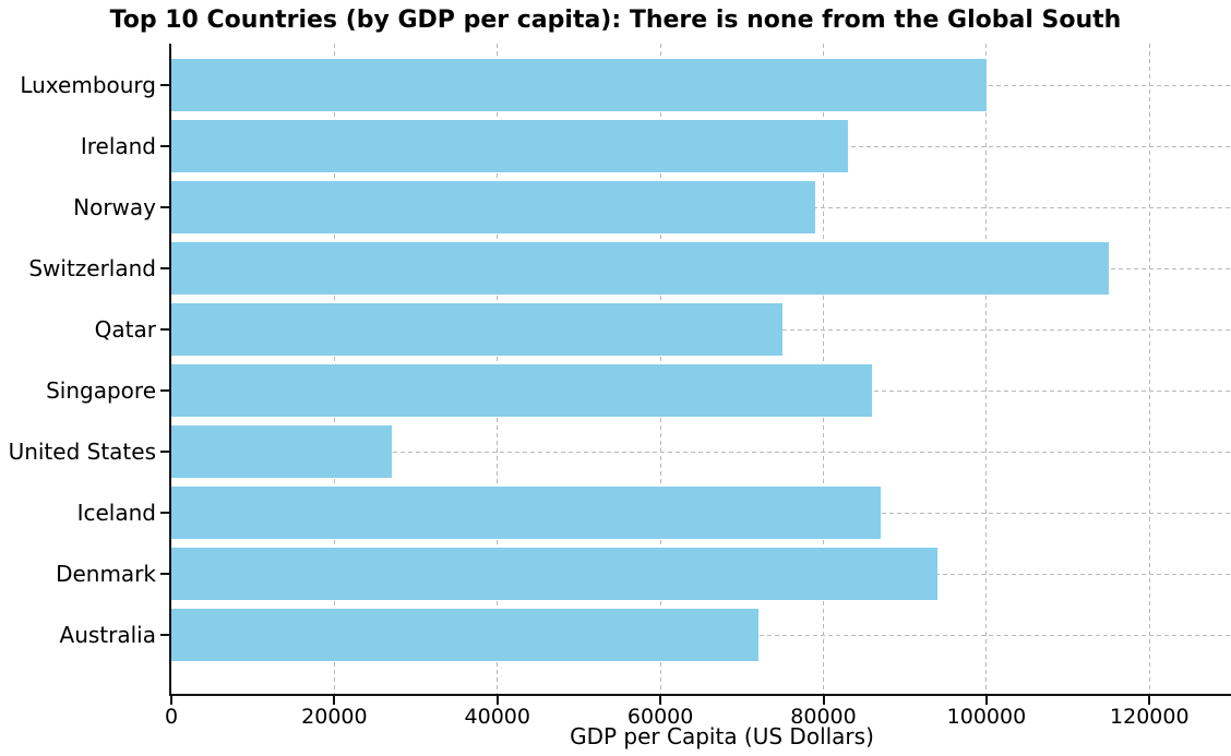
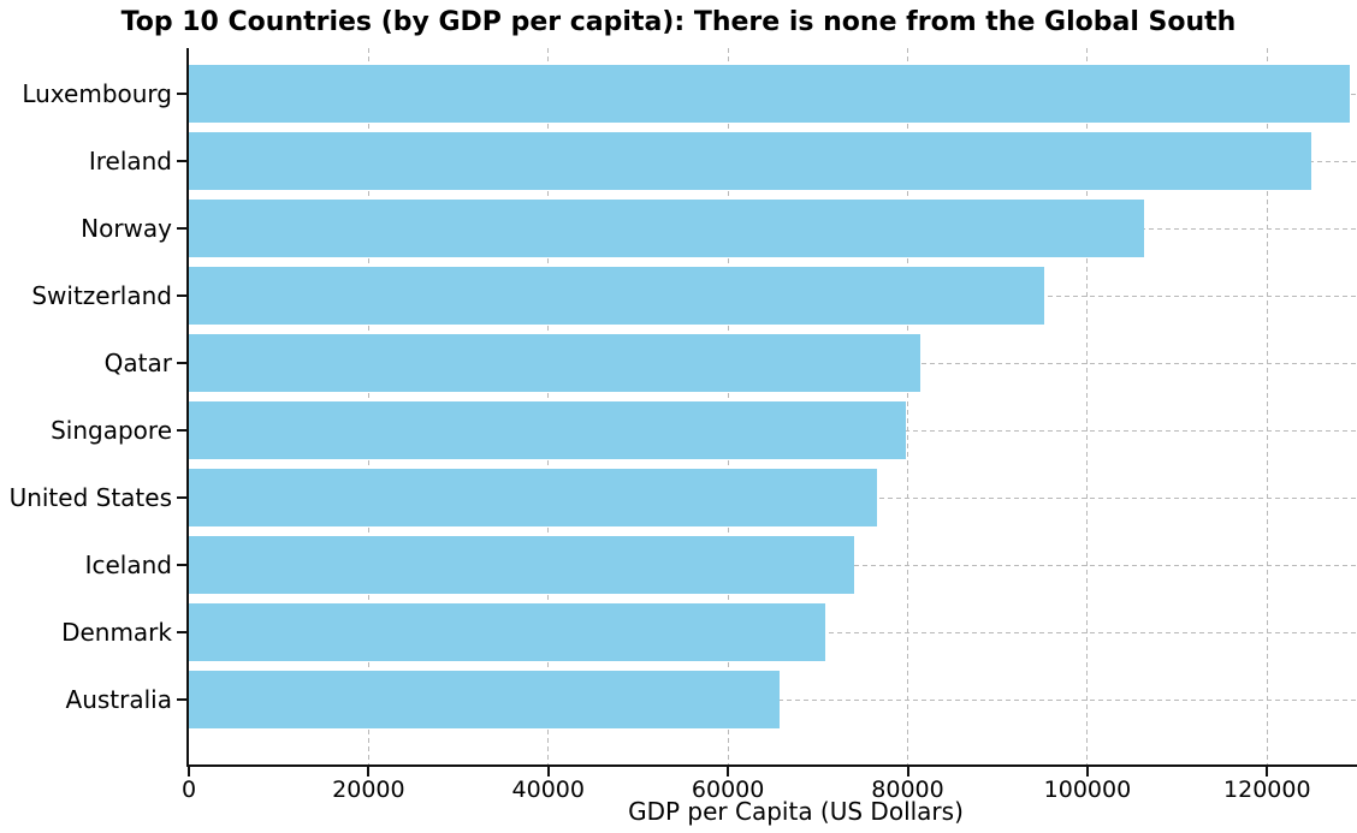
Luxembourg: 100000 -> 129000
Ireland: 83000 -> 125000
Norway: 79000 -> 106000
Switzerland: 115000 -> 95000
Qatar: 75000 -> 81000
Singapore: 86000 -> 80000
United States: 27000 -> 77000
Iceland: 87000 -> 74000
Denmark: 94000 -> 71000
Australia: 72000 -> 66000
